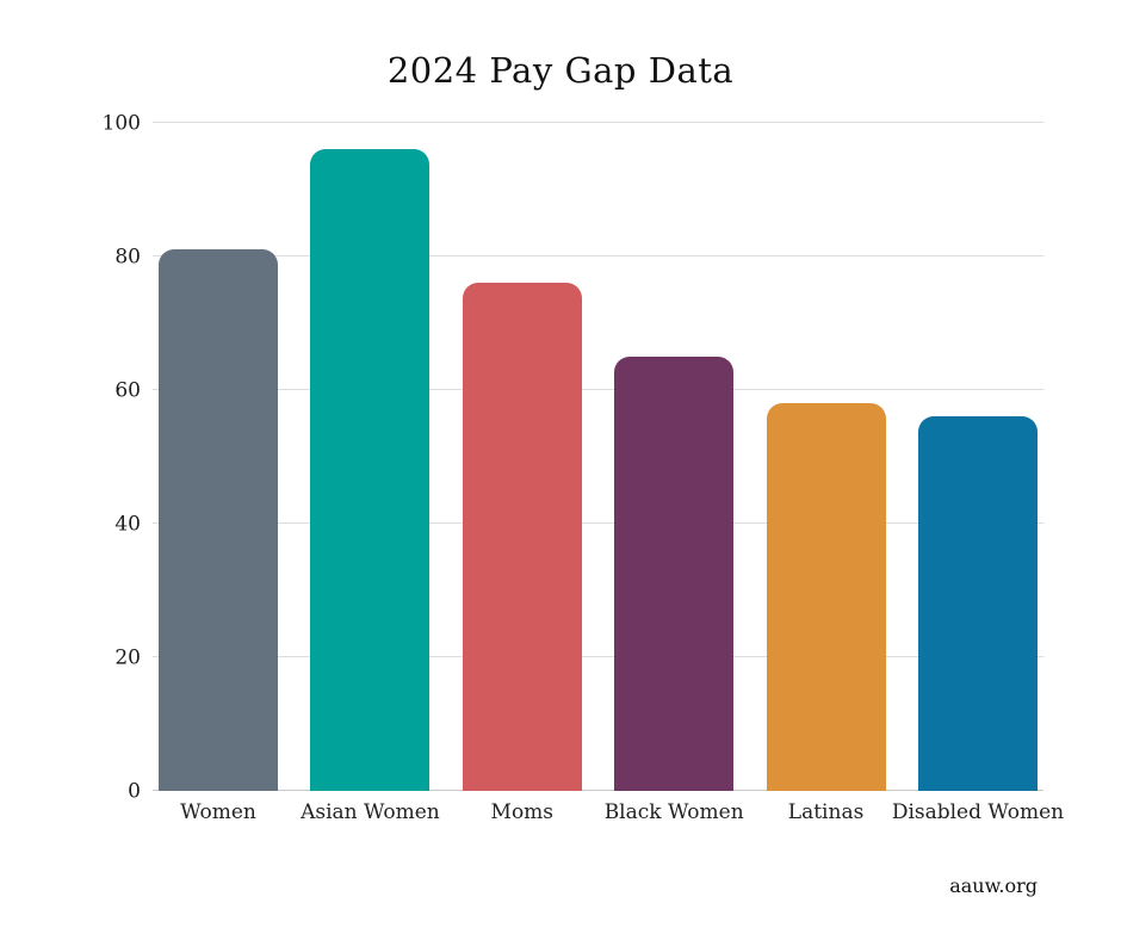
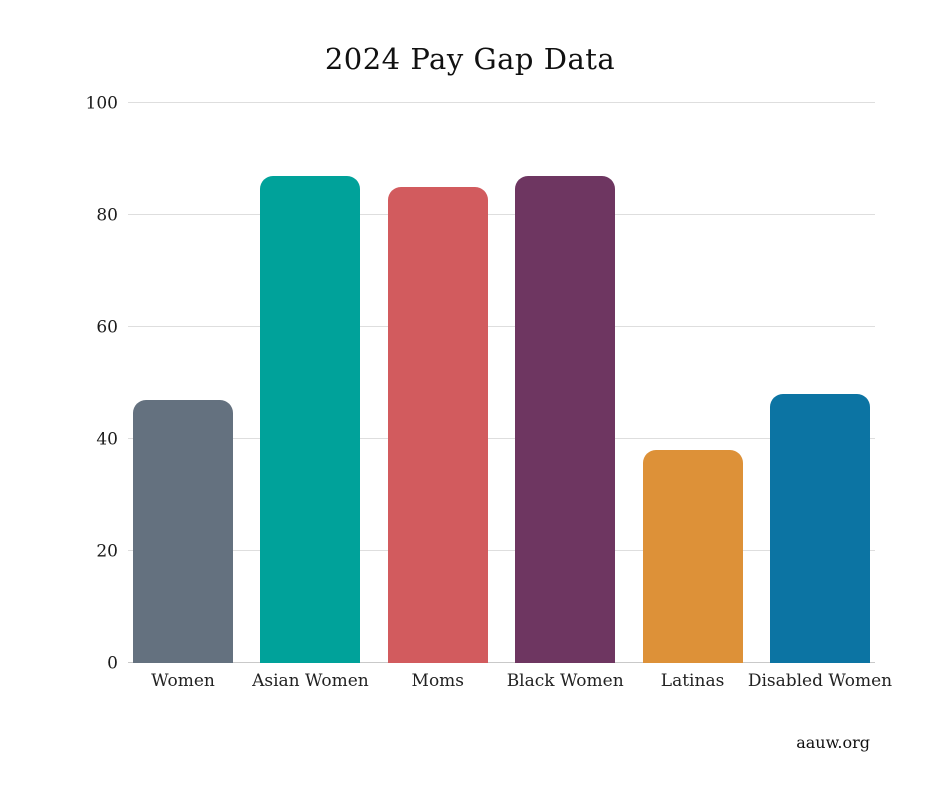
Women: 81 -> 47
Asian Women: 96 -> 87
Moms: 76 -> 85
Black Women: 65 -> 87
Latinas: 58 -> 38
Disabled Women: 56 -> 48
